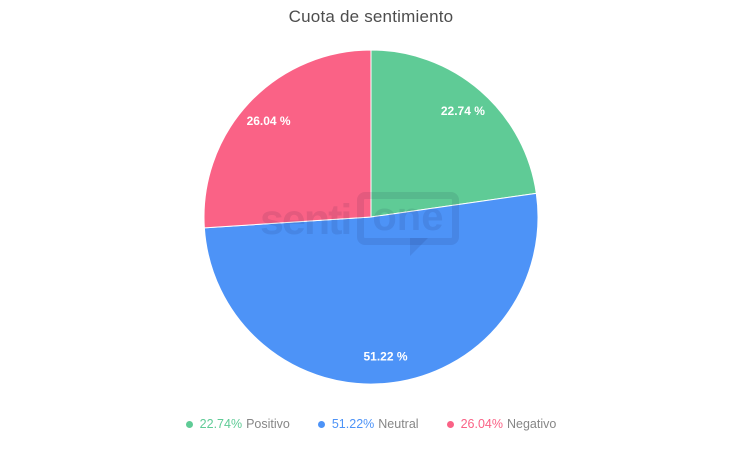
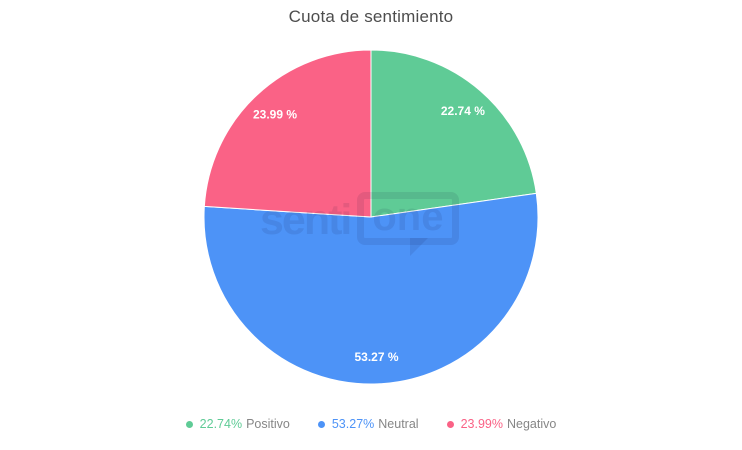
Neutral: 51.22% -> 53.27%
Negativo: 26.04% -> 23.99%
